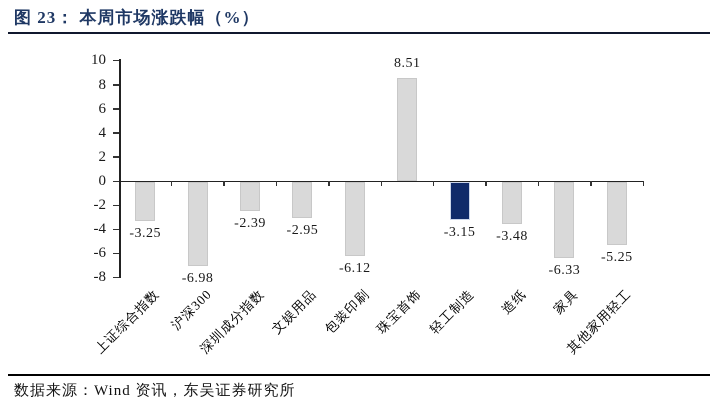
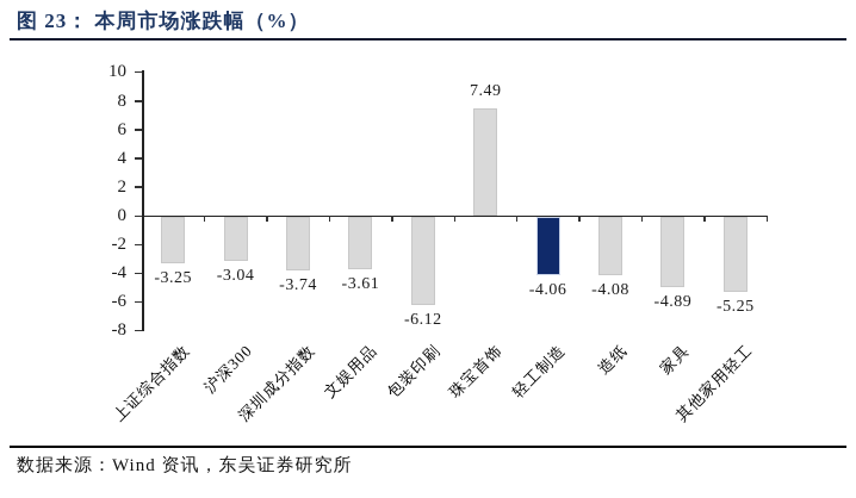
沪深300: -6.98 -> -3.04
深圳成分指数: -2.39 -> -3.74
文娱用品: -2.95 -> -3.61
珠宝首饰: 8.51 -> 7.49
轻工制造: -3.15 -> -4.06
造纸: -3.48 -> -4.08
家具: -6.33 -> -4.89
